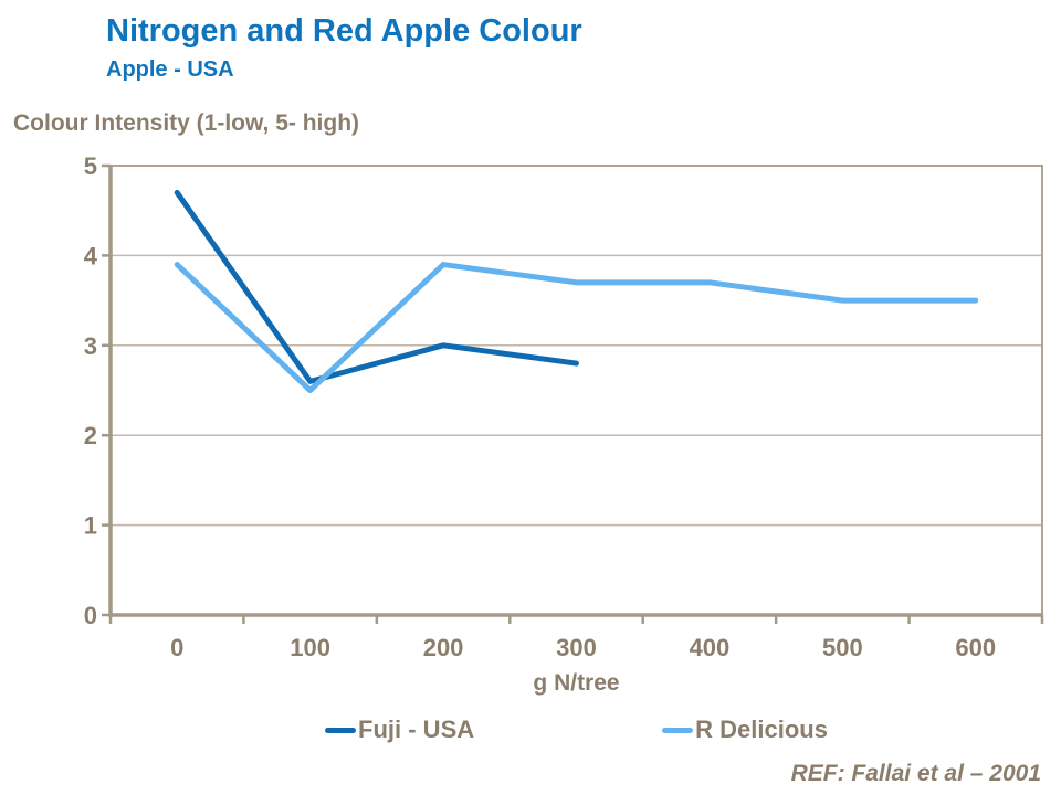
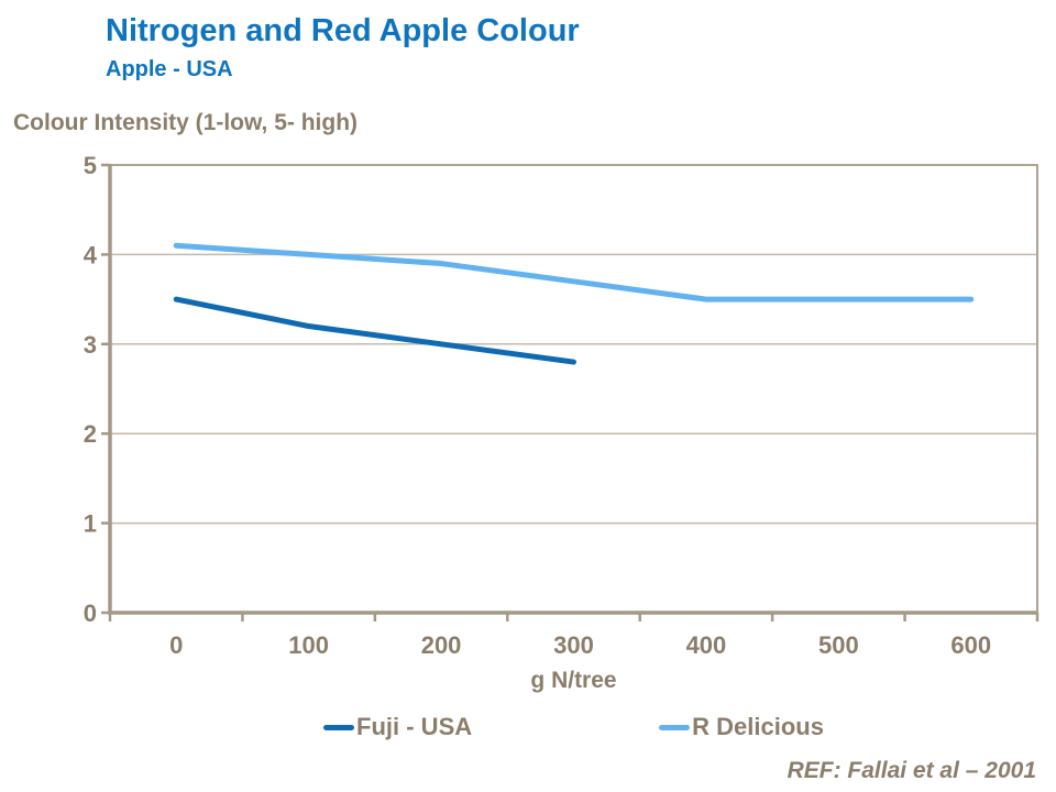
Fuji - USA/0: 4.7 -> 3.5
R Delicious/0: 3.9 -> 4.1
Fuji - USA/100: 2.6 -> 3.2
R Delicious/100: 2.5 -> 4.0
R Delicious/400: 3.7 -> 3.5
